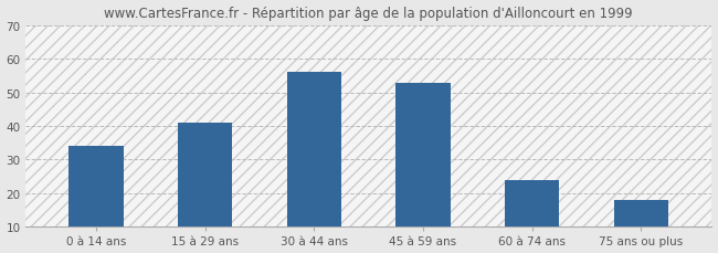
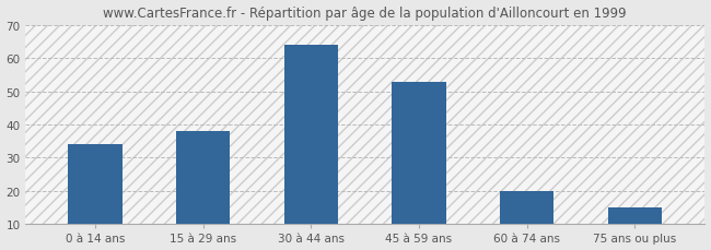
15 à 29 ans: 41 -> 38
30 à 44 ans: 56 -> 64
60 à 74 ans: 24 -> 20
75 ans ou plus: 18 -> 15
